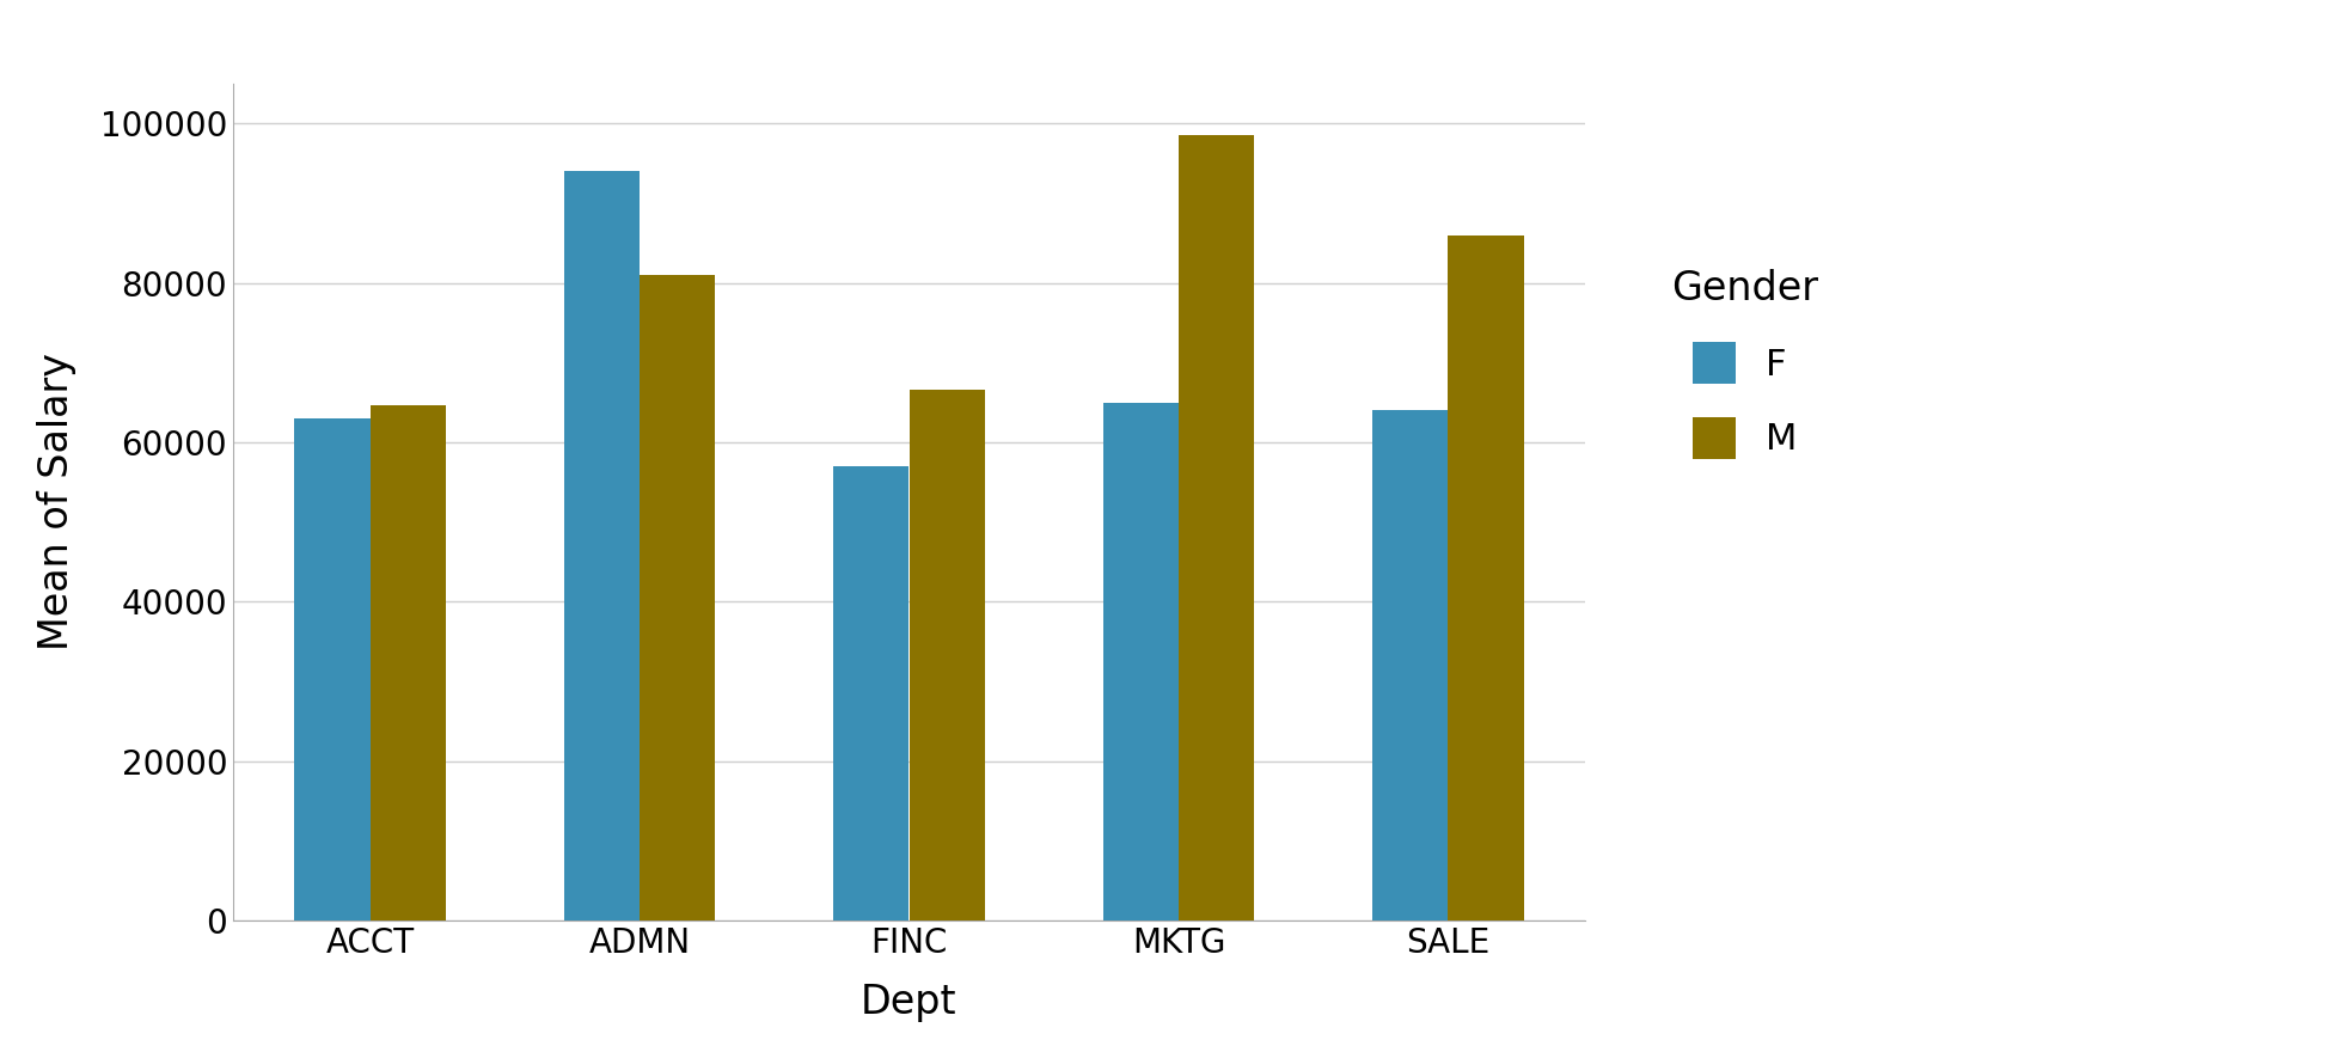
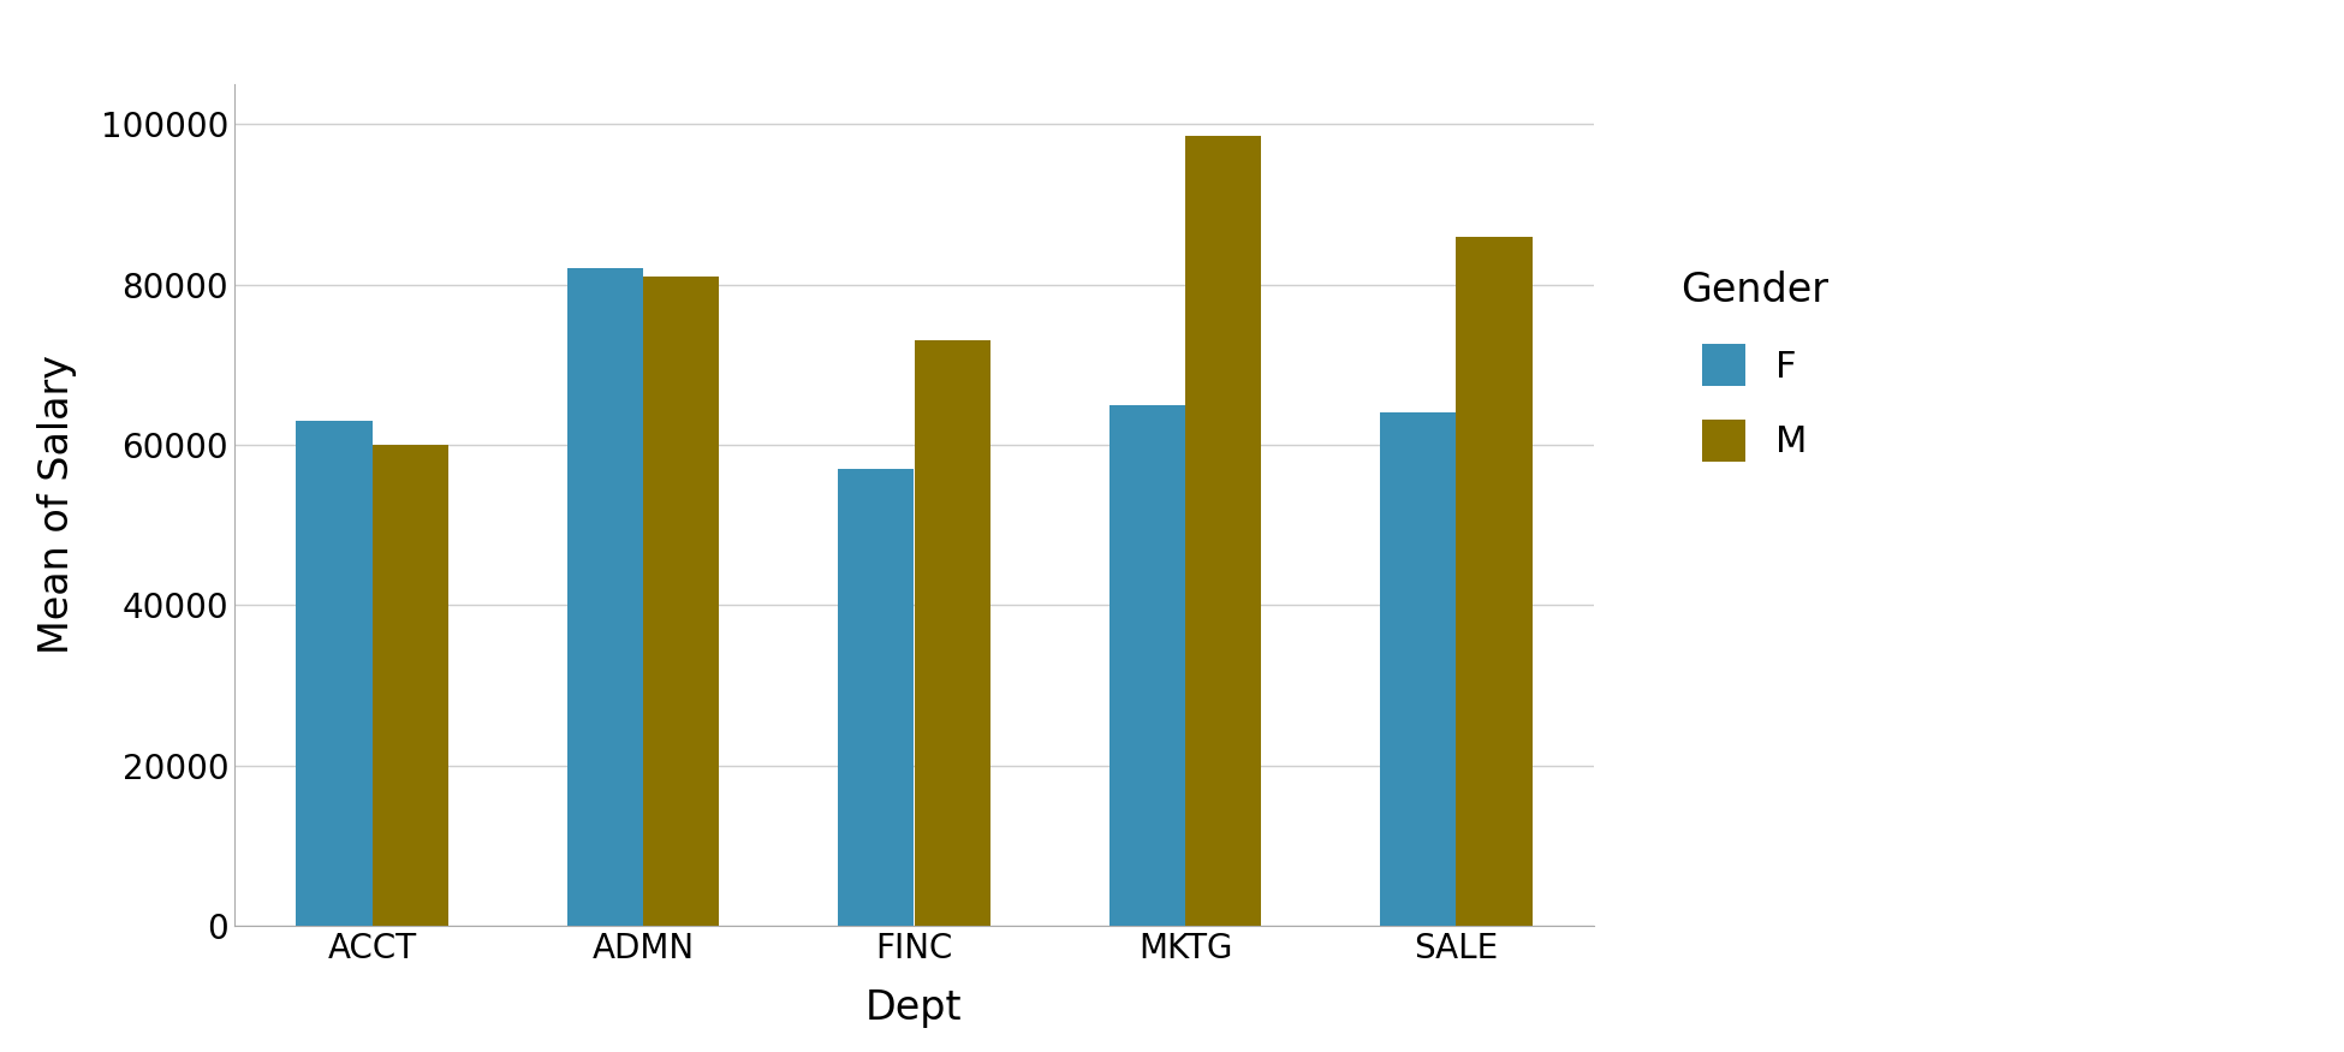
M/ACCT: 64600 -> 60000
F/ADMN: 94000 -> 82000
M/FINC: 66600 -> 73000
